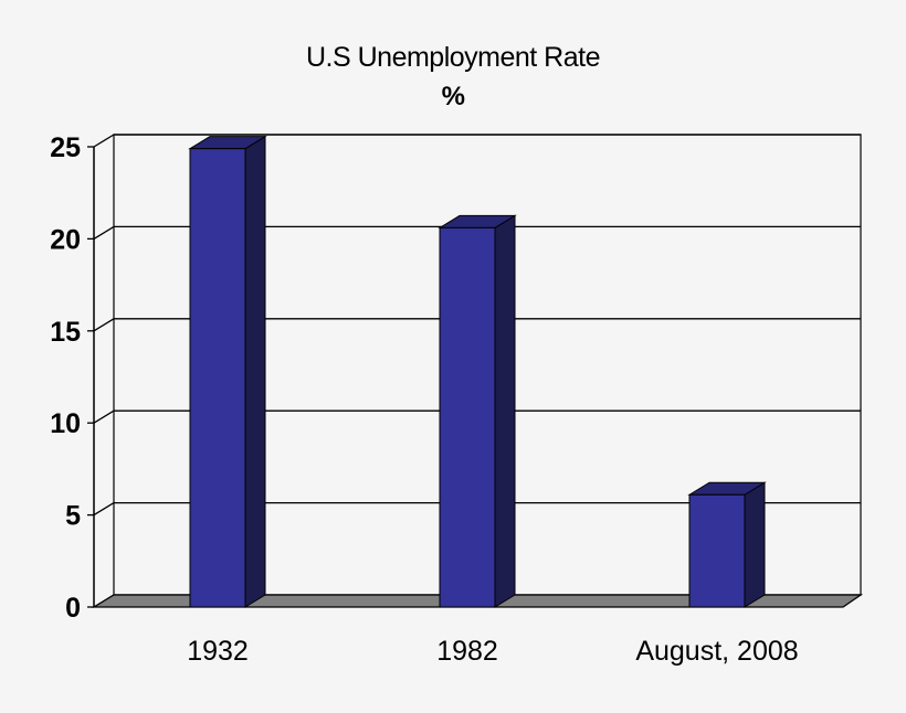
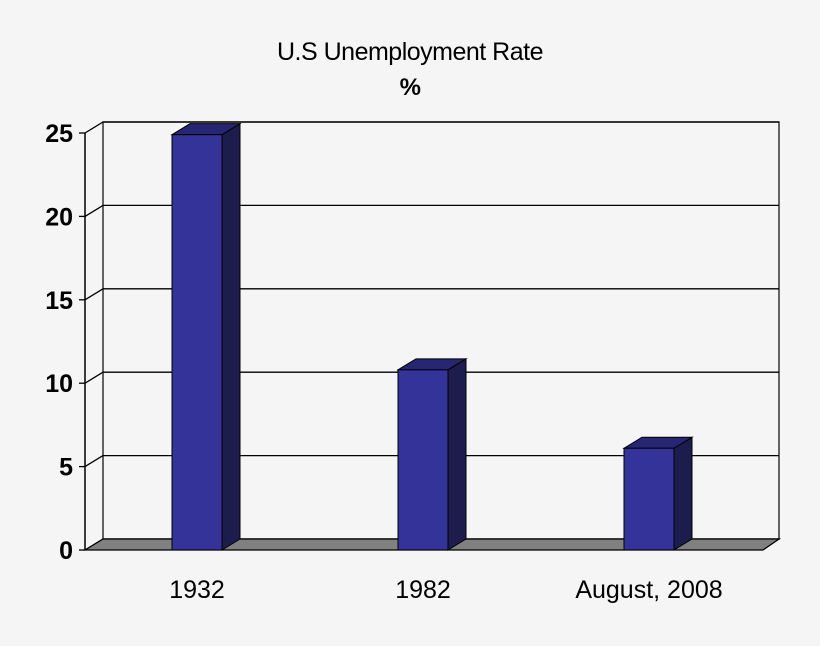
1982: 20.6 -> 10.8
